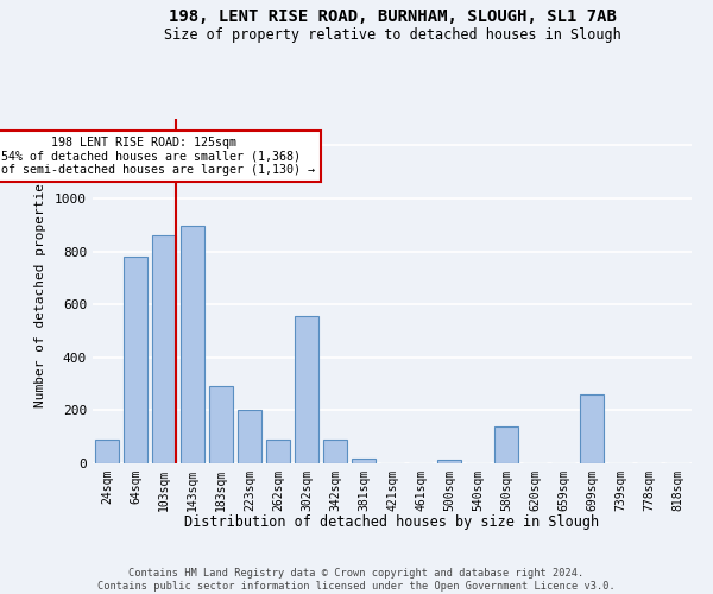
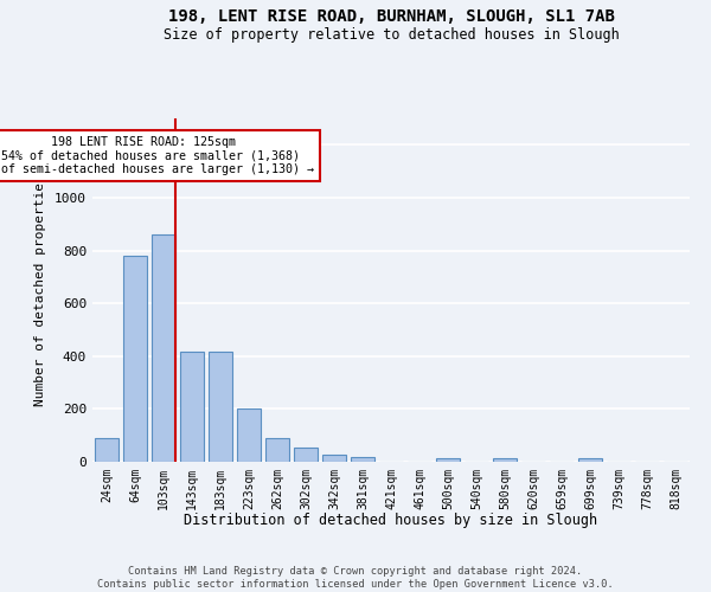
143sqm: 895 -> 415
183sqm: 290 -> 415
302sqm: 555 -> 52
342sqm: 90 -> 25
580sqm: 140 -> 12
699sqm: 260 -> 12
